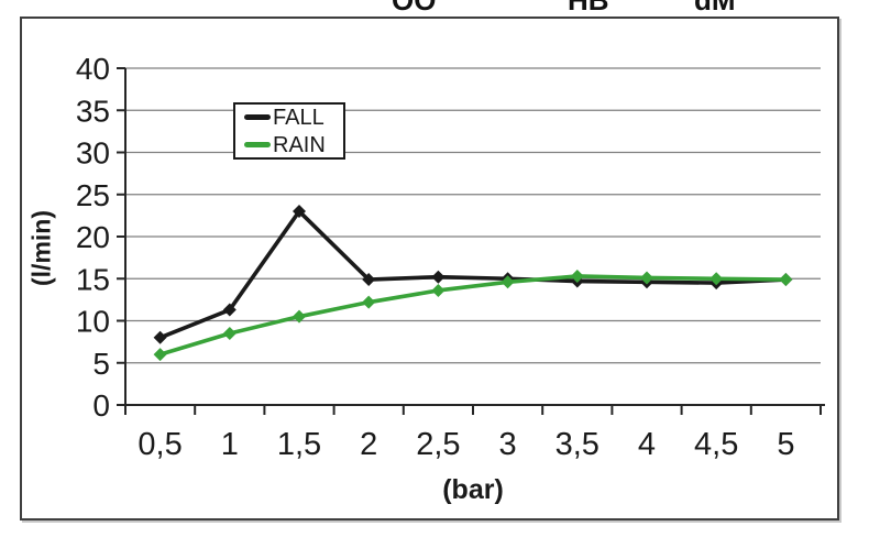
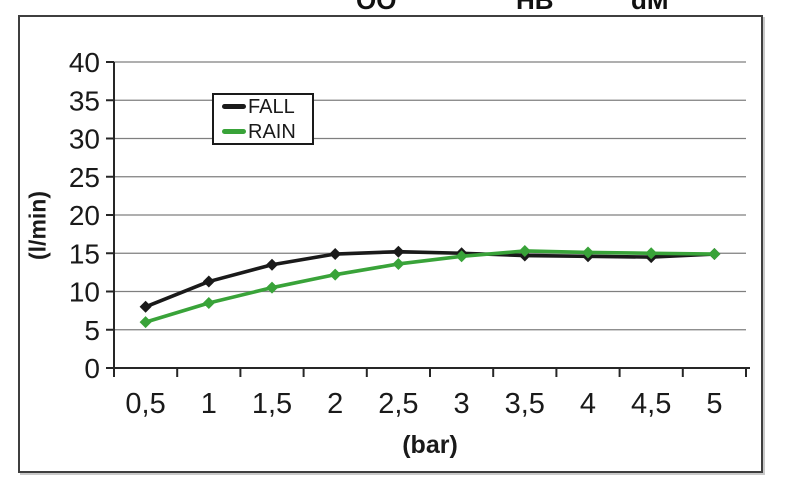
FALL/1,5: 23 -> 14
